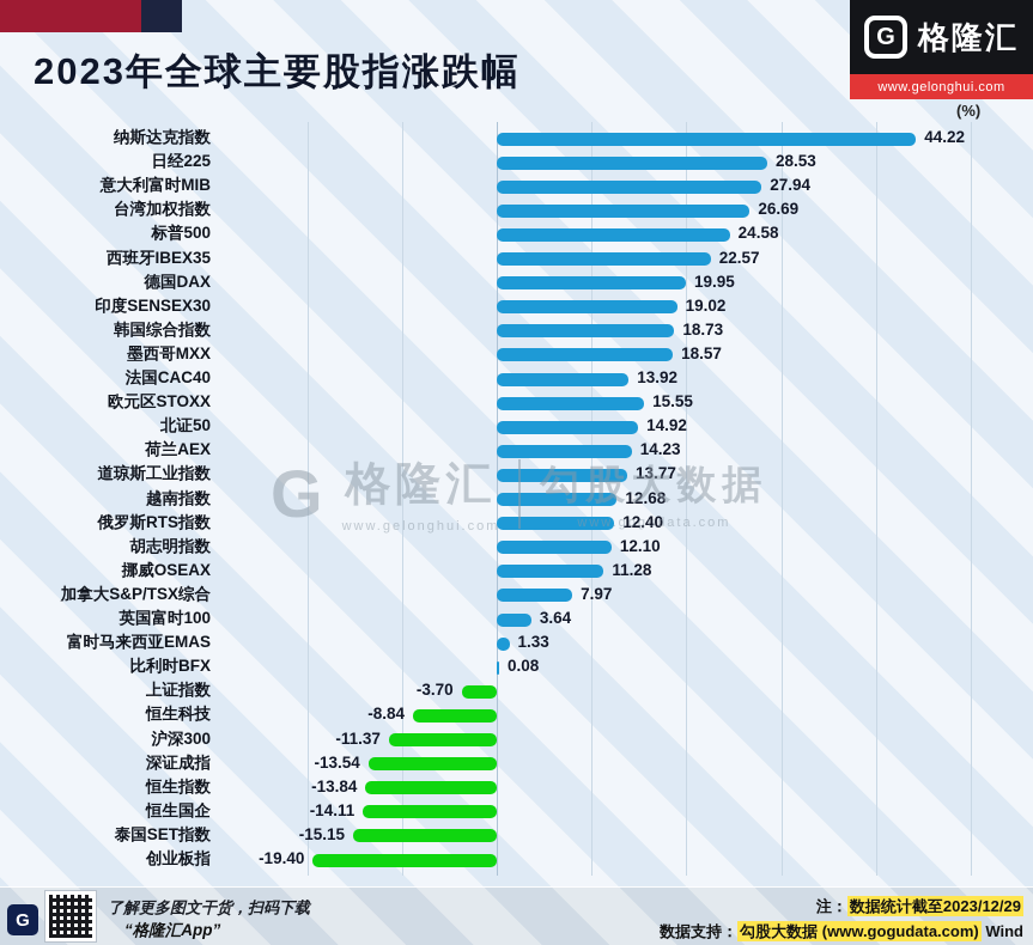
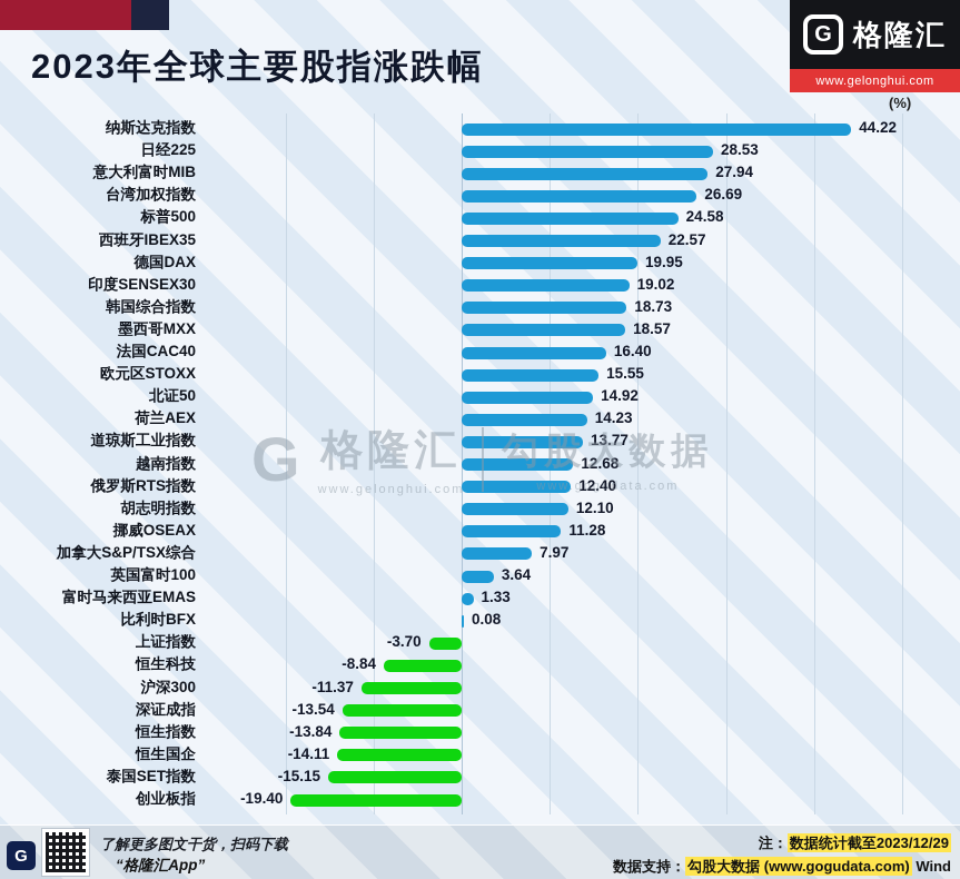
法国CAC40: 13.92 -> 16.40
